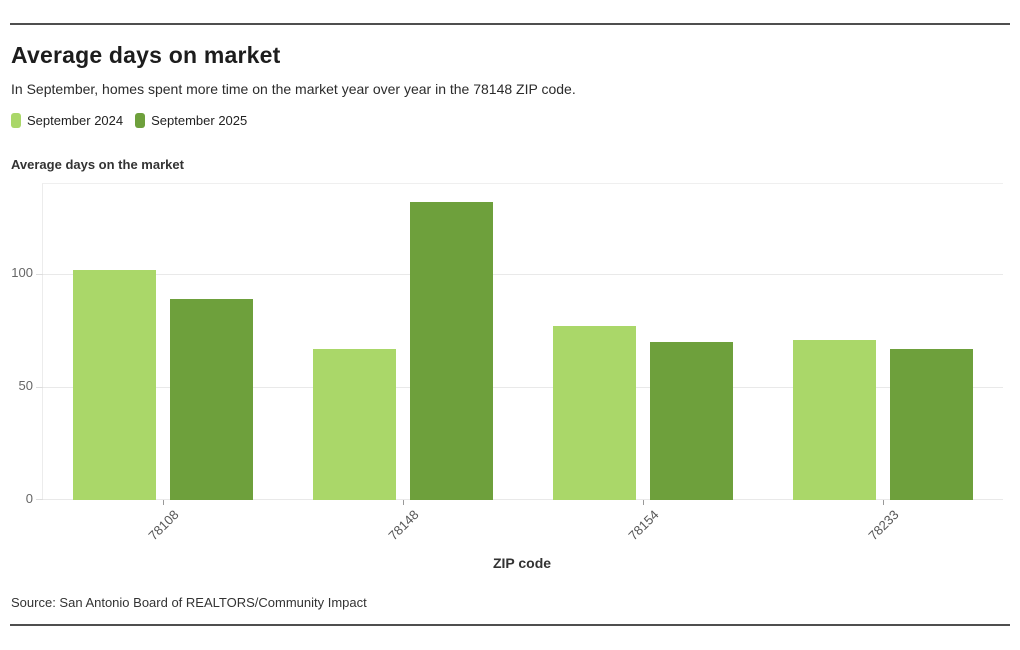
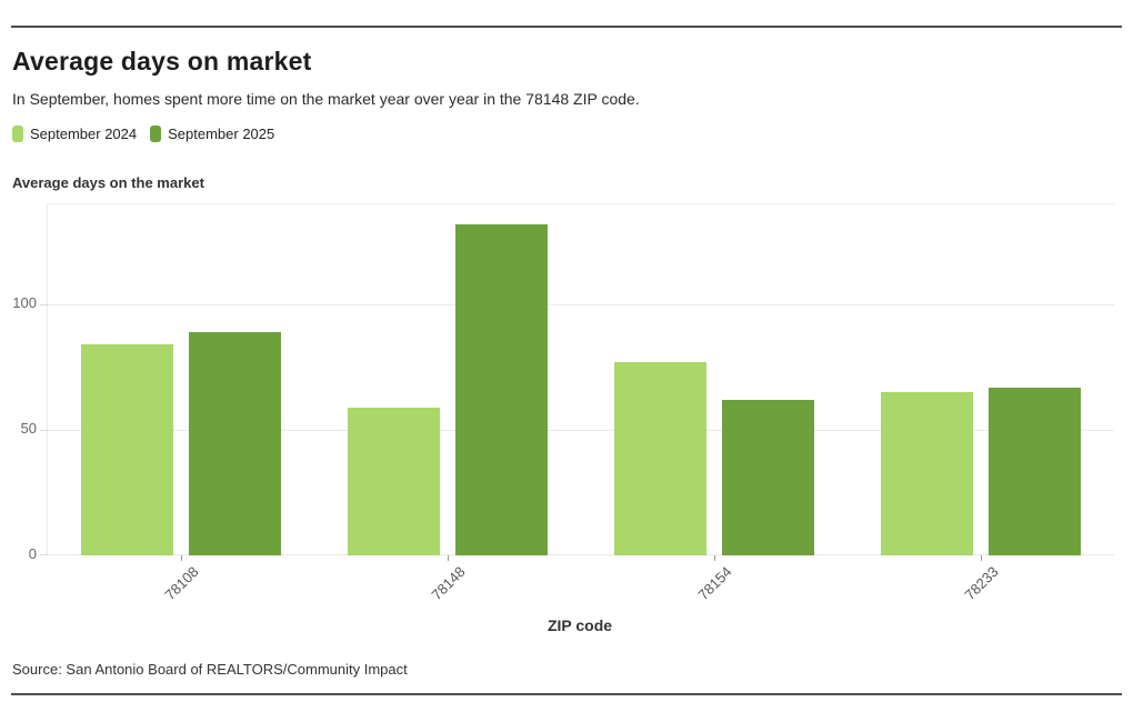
September 2024/78108: 102 -> 84
September 2024/78148: 67 -> 59
September 2025/78154: 70 -> 62
September 2024/78233: 71 -> 65
